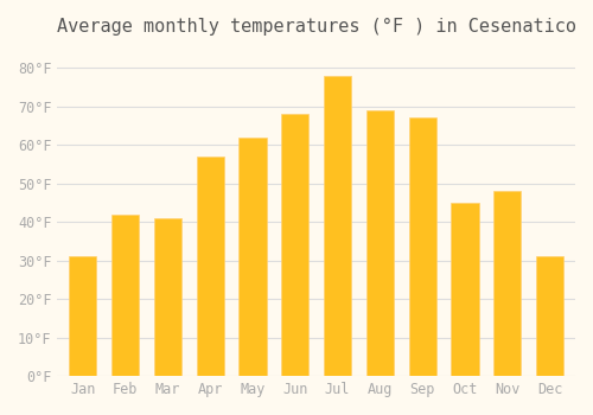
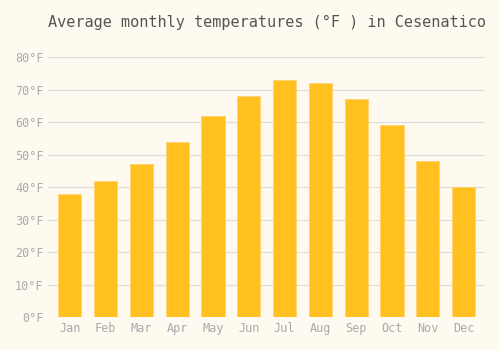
Jan: 31°F -> 38°F
Mar: 41°F -> 47°F
Apr: 57°F -> 54°F
Jul: 78°F -> 73°F
Aug: 69°F -> 72°F
Oct: 45°F -> 59°F
Dec: 31°F -> 40°F
